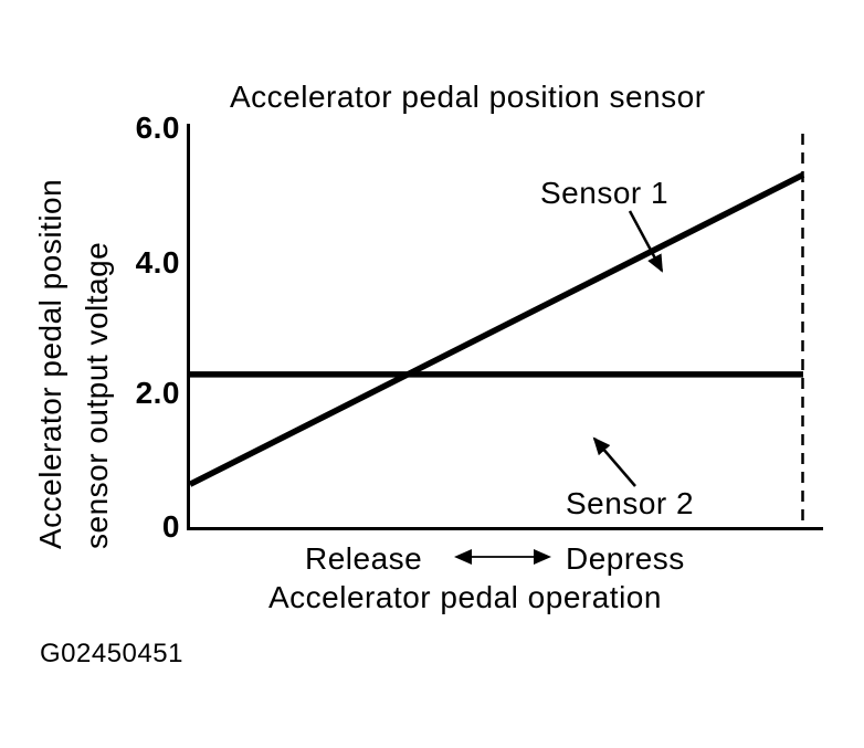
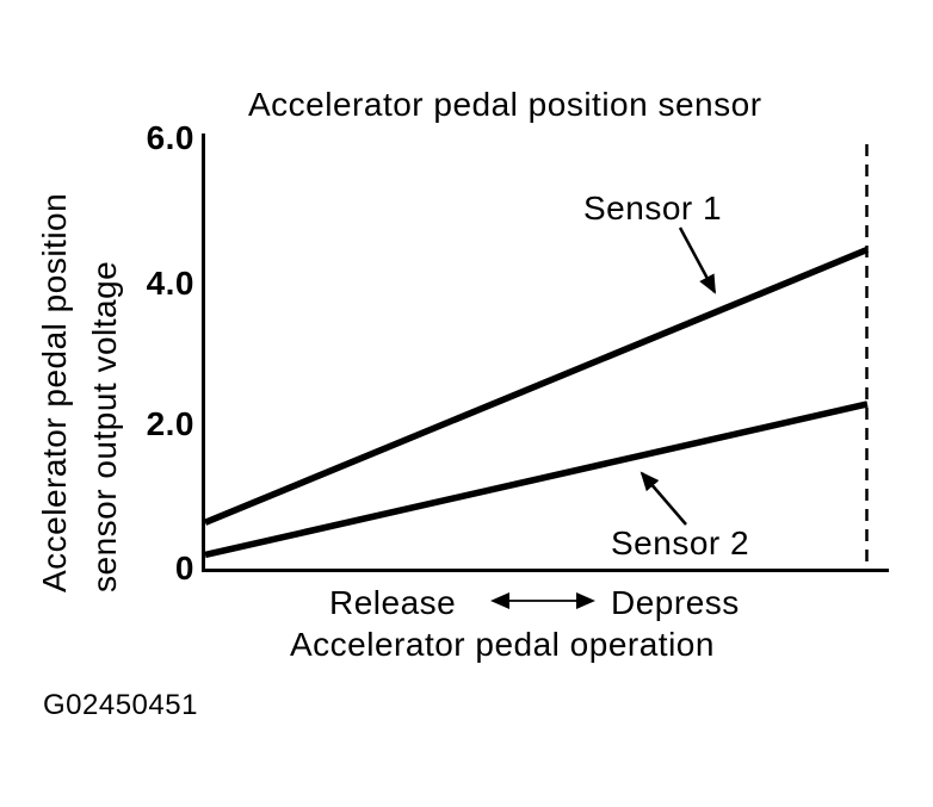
Sensor 2/Release: 2.3 -> 0.2
Sensor 1/Depress: 5.3 -> 4.5
